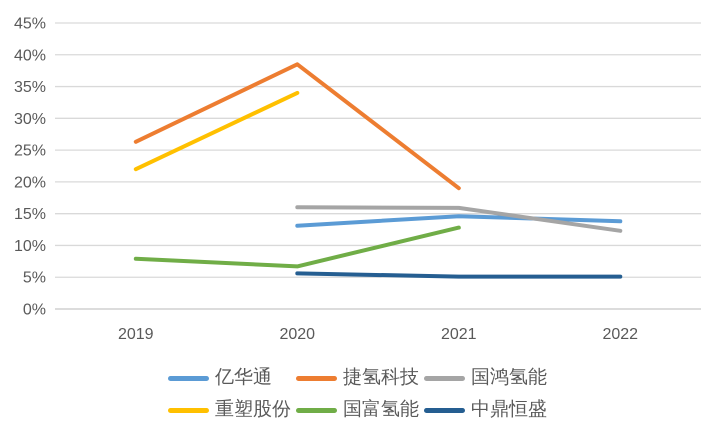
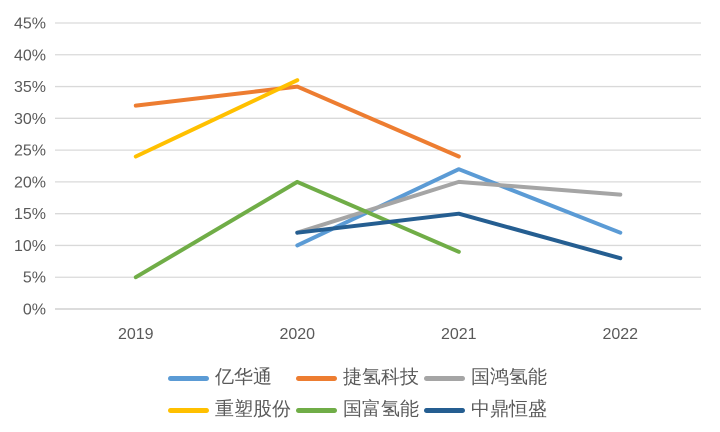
捷氢科技/2019: 26% -> 32%
重塑股份/2019: 22% -> 24%
国富氢能/2019: 8% -> 5%
亿华通/2020: 13% -> 10%
捷氢科技/2020: 38% -> 35%
国鸿氢能/2020: 16% -> 12%
重塑股份/2020: 34% -> 36%
国富氢能/2020: 7% -> 20%
中鼎恒盛/2020: 6% -> 12%
亿华通/2021: 15% -> 22%
捷氢科技/2021: 19% -> 24%
国鸿氢能/2021: 16% -> 20%
国富氢能/2021: 13% -> 9%
中鼎恒盛/2021: 5% -> 15%
亿华通/2022: 14% -> 12%
国鸿氢能/2022: 12% -> 18%
中鼎恒盛/2022: 5% -> 8%
